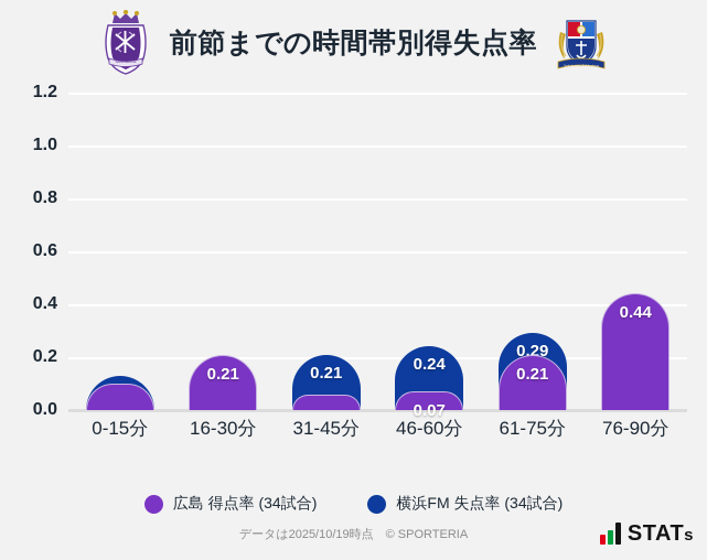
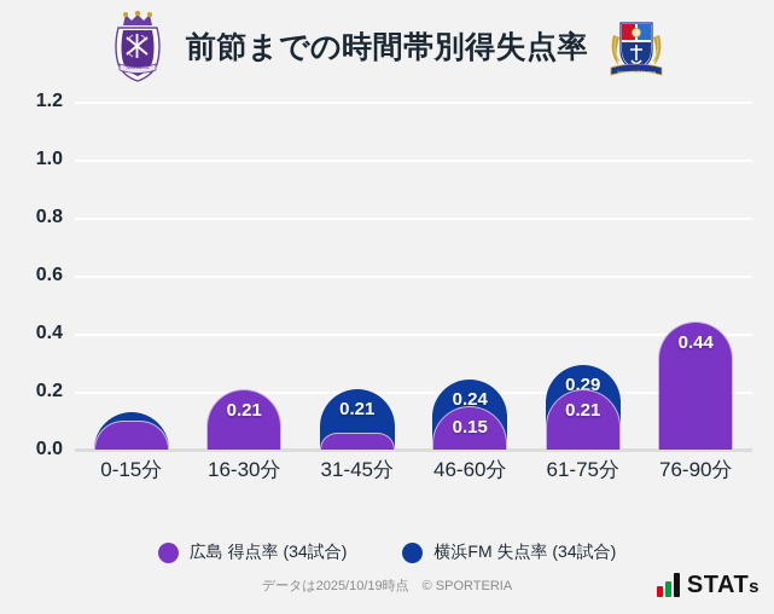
広島 得点率 (34試合)/46-60分: 0.07 -> 0.15
横浜FM 失点率 (34試合)/76-90分: 0.22 -> 0.38
